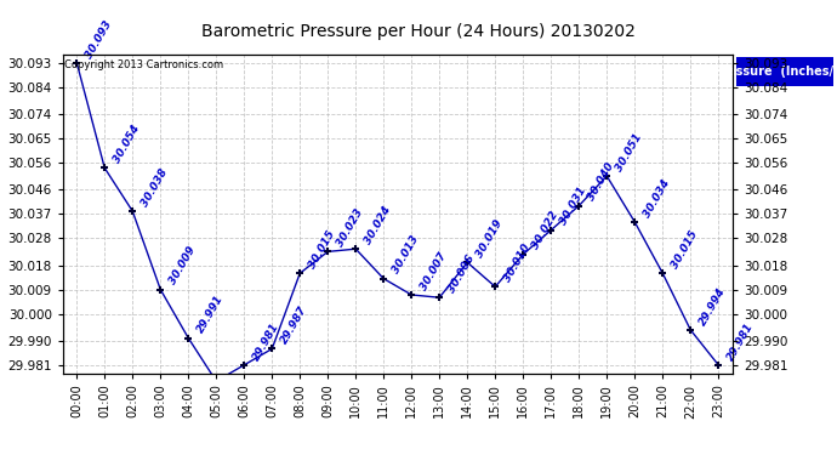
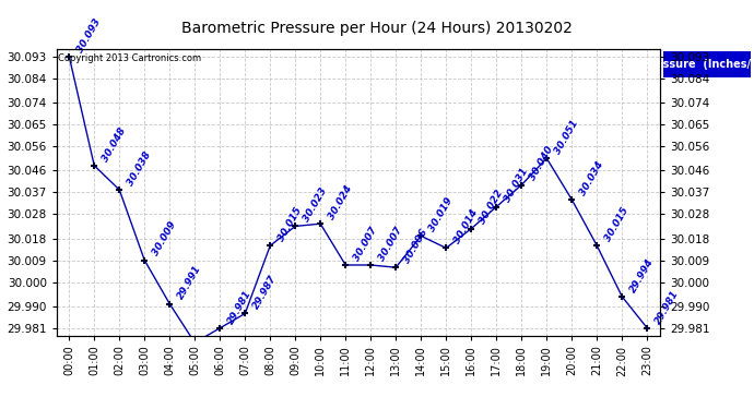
01:00: 30.054 -> 30.048
11:00: 30.013 -> 30.007
15:00: 30.010 -> 30.014
